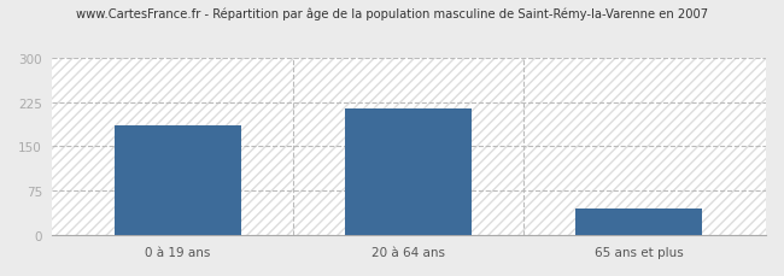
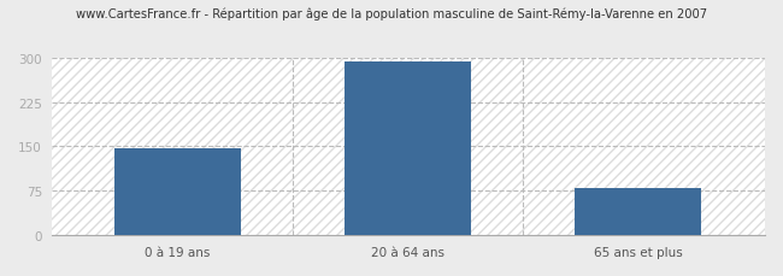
0 à 19 ans: 185 -> 147
20 à 64 ans: 215 -> 293
65 ans et plus: 45 -> 80
